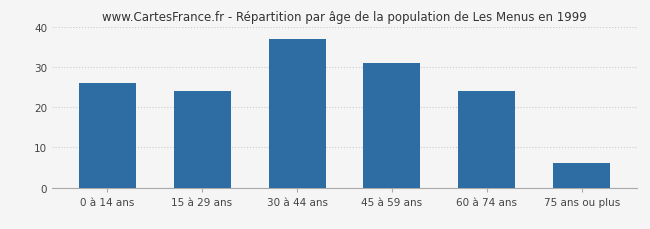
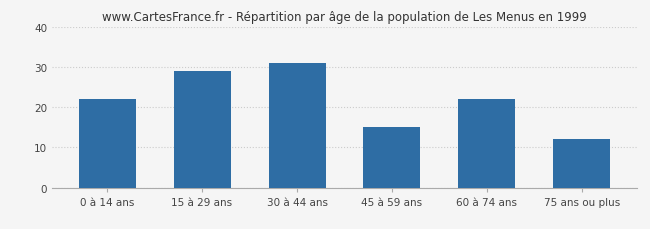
0 à 14 ans: 26 -> 22
15 à 29 ans: 24 -> 29
30 à 44 ans: 37 -> 31
45 à 59 ans: 31 -> 15
60 à 74 ans: 24 -> 22
75 ans ou plus: 6 -> 12
